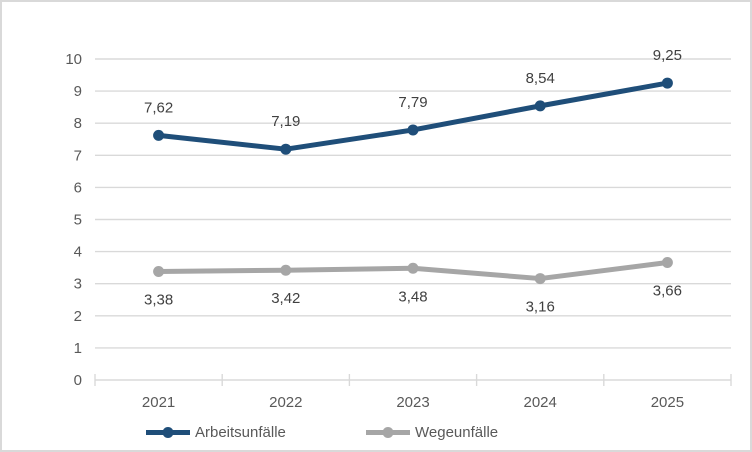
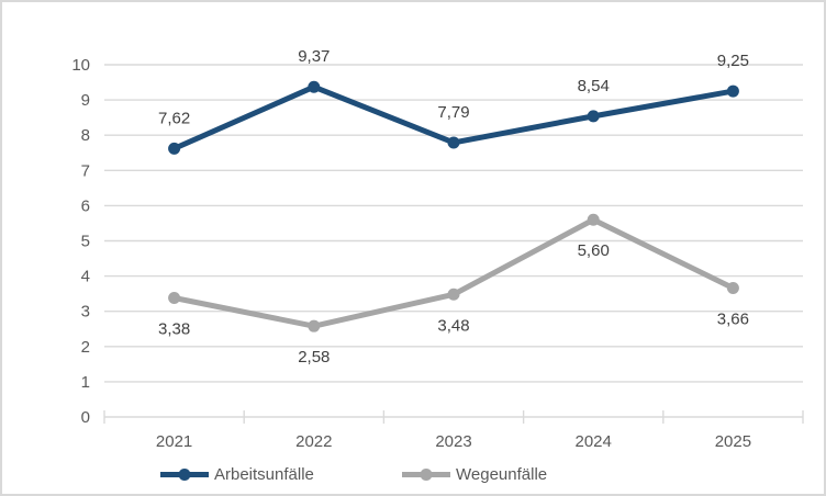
Arbeitsunfälle/2022: 7,19 -> 9,37
Wegeunfälle/2022: 3,42 -> 2,58
Wegeunfälle/2024: 3,16 -> 5,60
